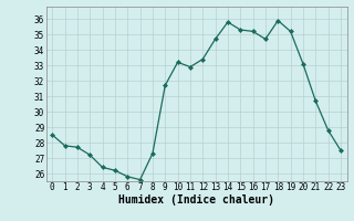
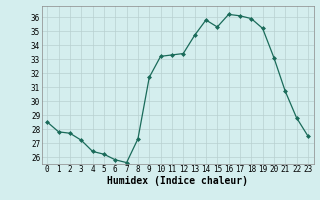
11: 32.9 -> 33.3
16: 35.2 -> 36.2
17: 34.7 -> 36.1
